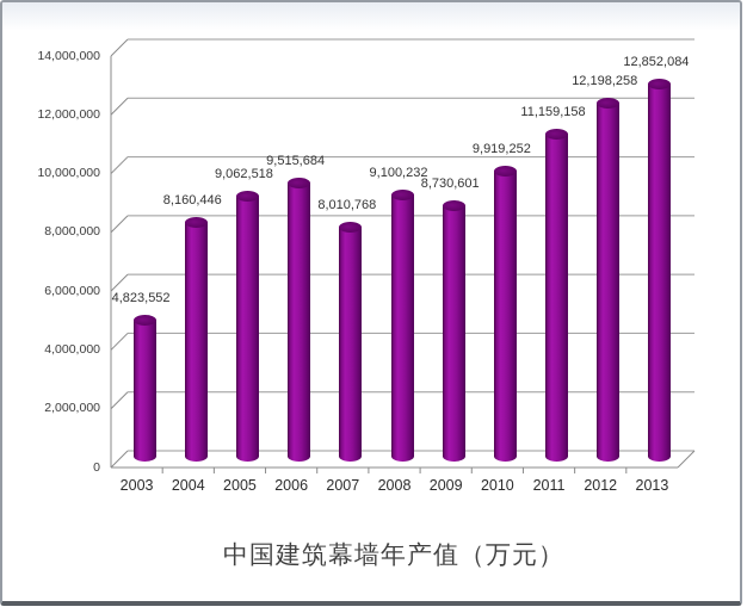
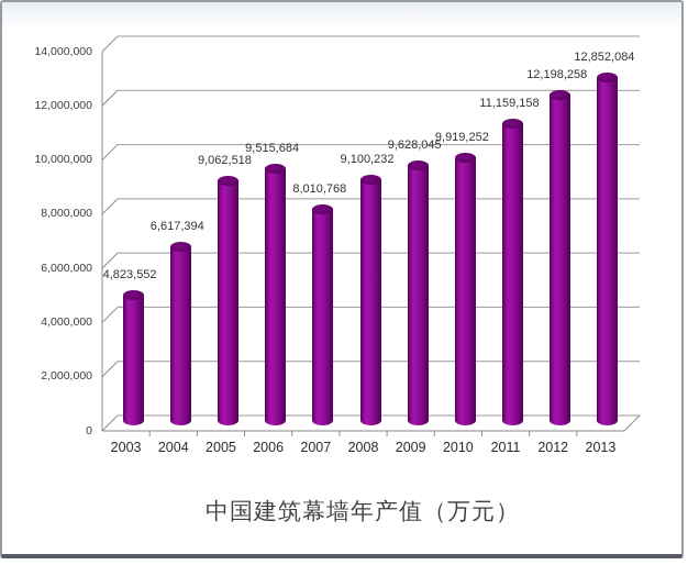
2004: 8,160,446 -> 6,617,394
2009: 8,730,601 -> 9,628,045
